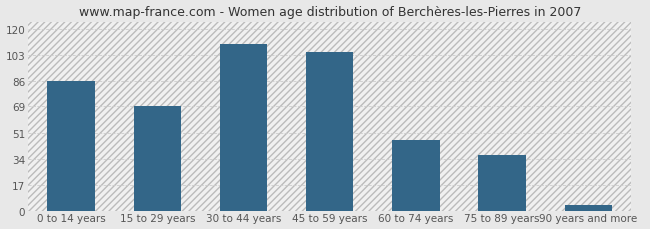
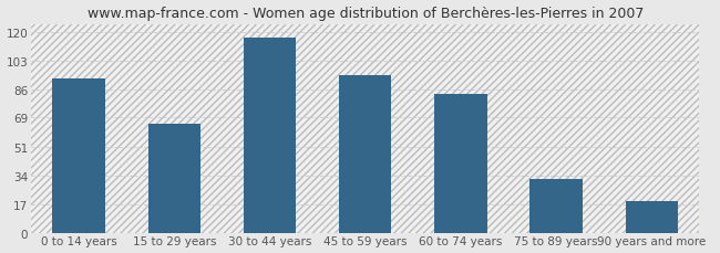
0 to 14 years: 86 -> 92
15 to 29 years: 69 -> 65
30 to 44 years: 110 -> 117
45 to 59 years: 105 -> 94
60 to 74 years: 47 -> 83
75 to 89 years: 37 -> 32
90 years and more: 4 -> 19
